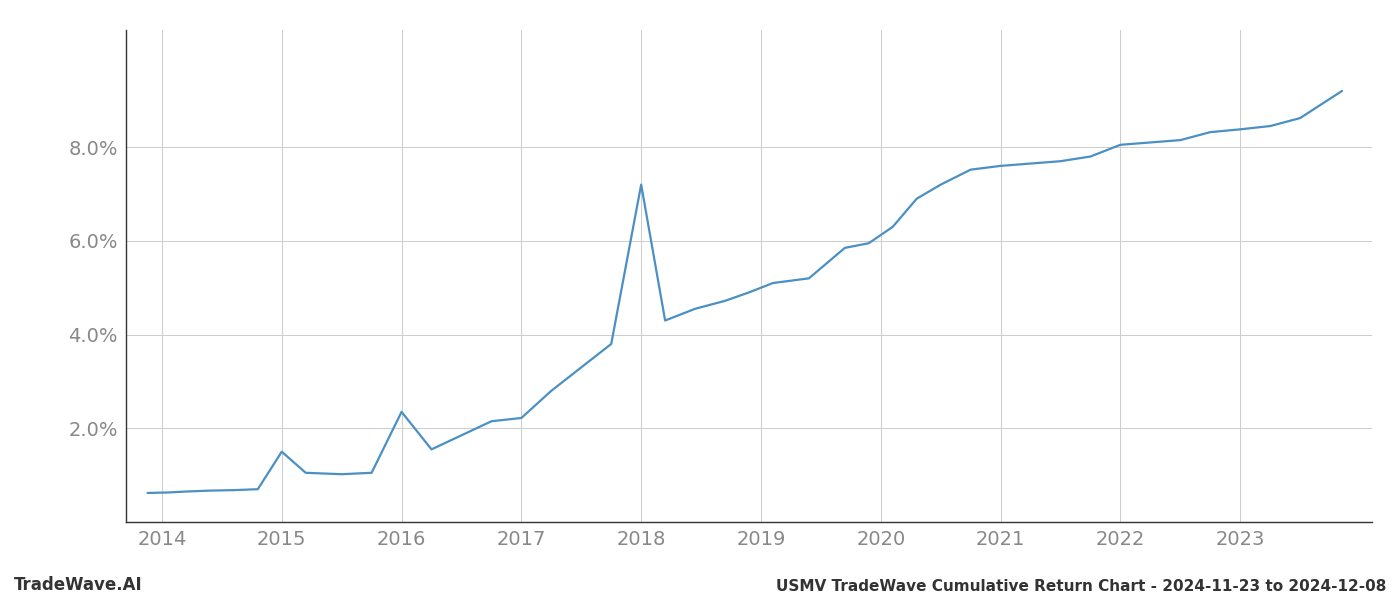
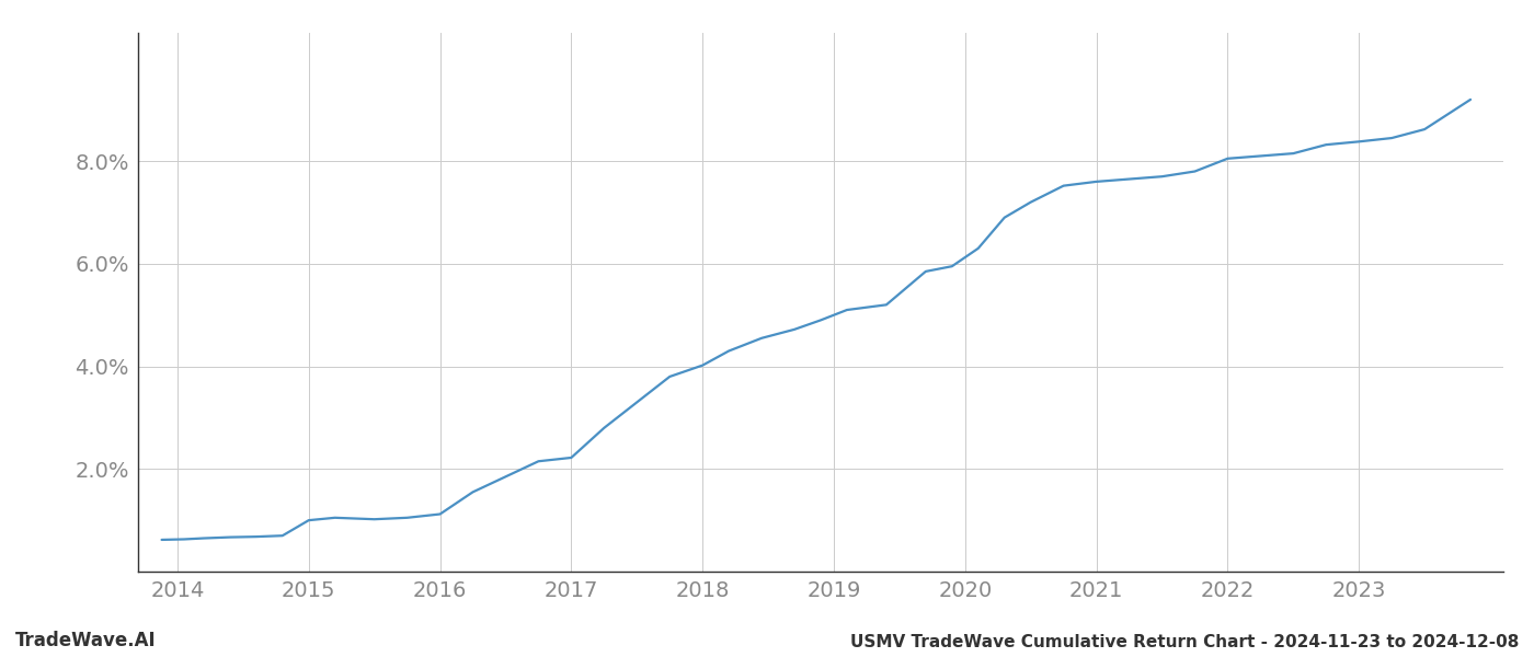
2015: 1.50% -> 1.00%
2016: 2.35% -> 1.12%
2018: 7.20% -> 4.02%
